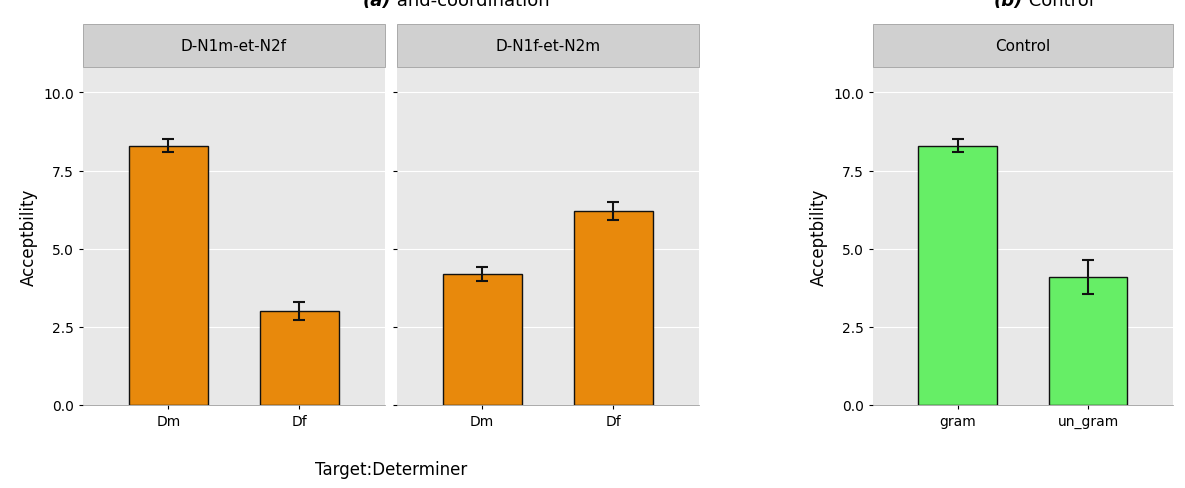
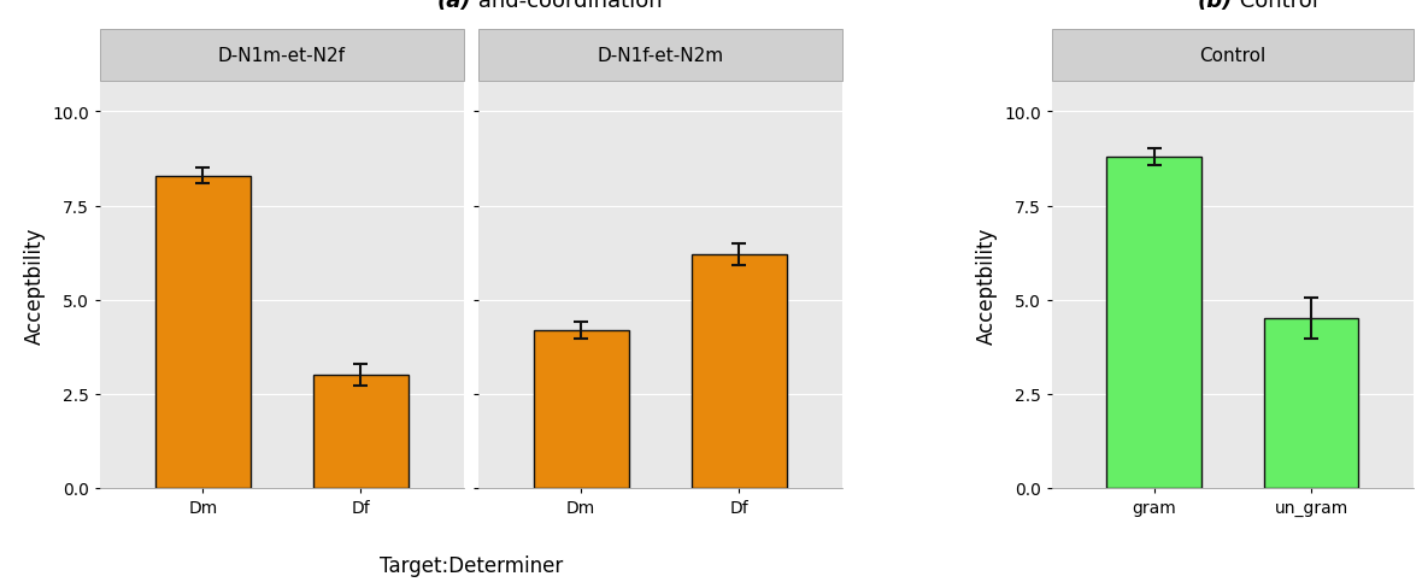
gram: 8.3 -> 8.8
un_gram: 4.1 -> 4.5
